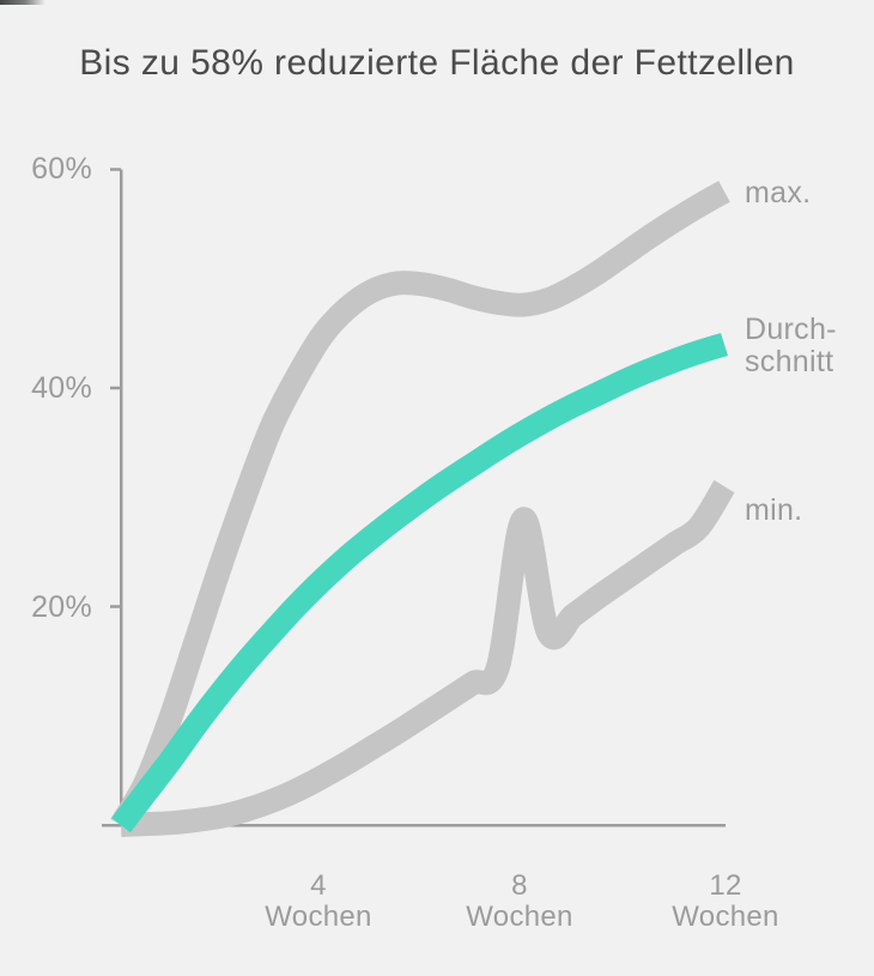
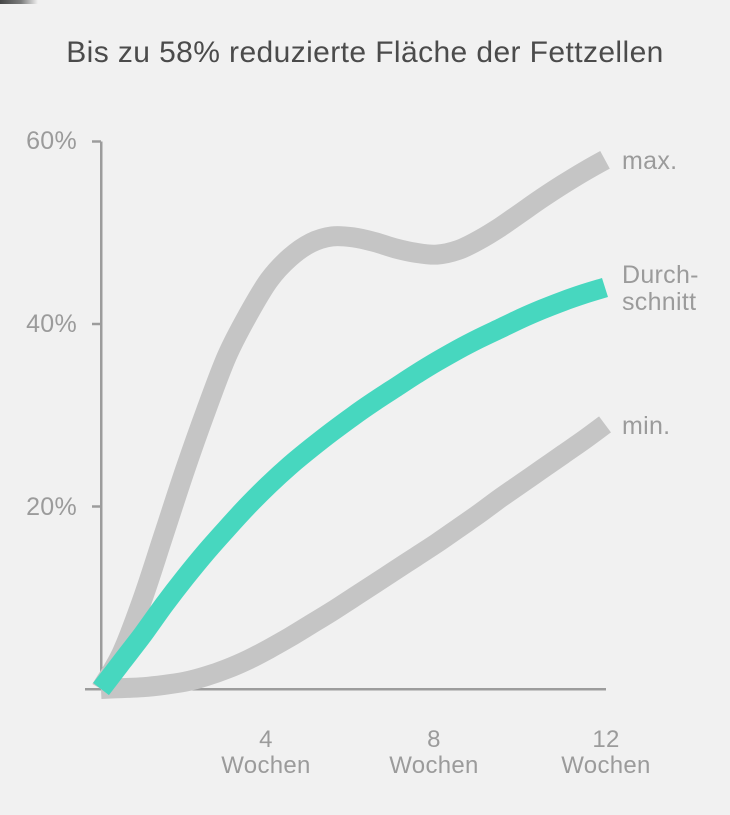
min./8: 28% -> 16%
min./12: 31% -> 29%
